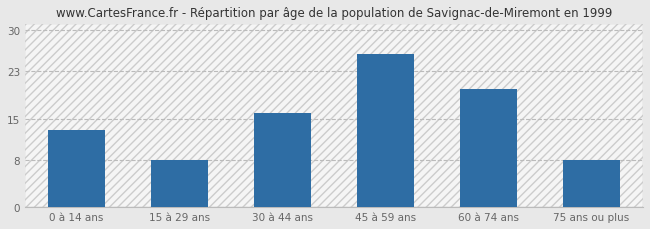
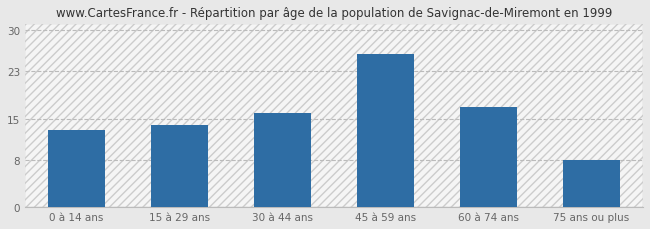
15 à 29 ans: 8 -> 14
60 à 74 ans: 20 -> 17
